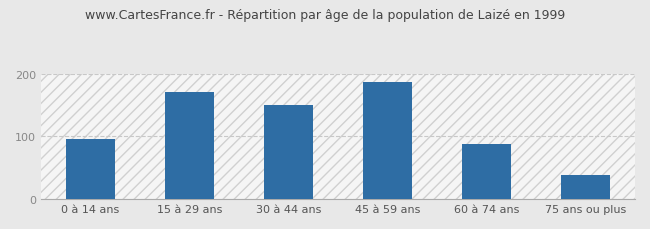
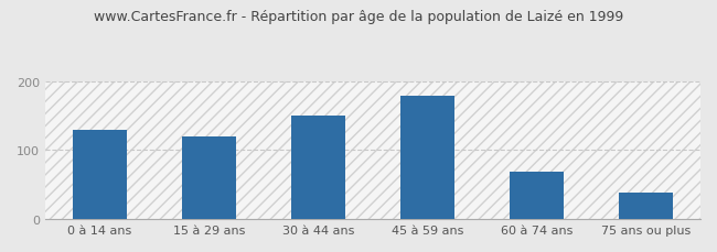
0 à 14 ans: 96 -> 130
15 à 29 ans: 170 -> 120
45 à 59 ans: 186 -> 178
60 à 74 ans: 88 -> 68
